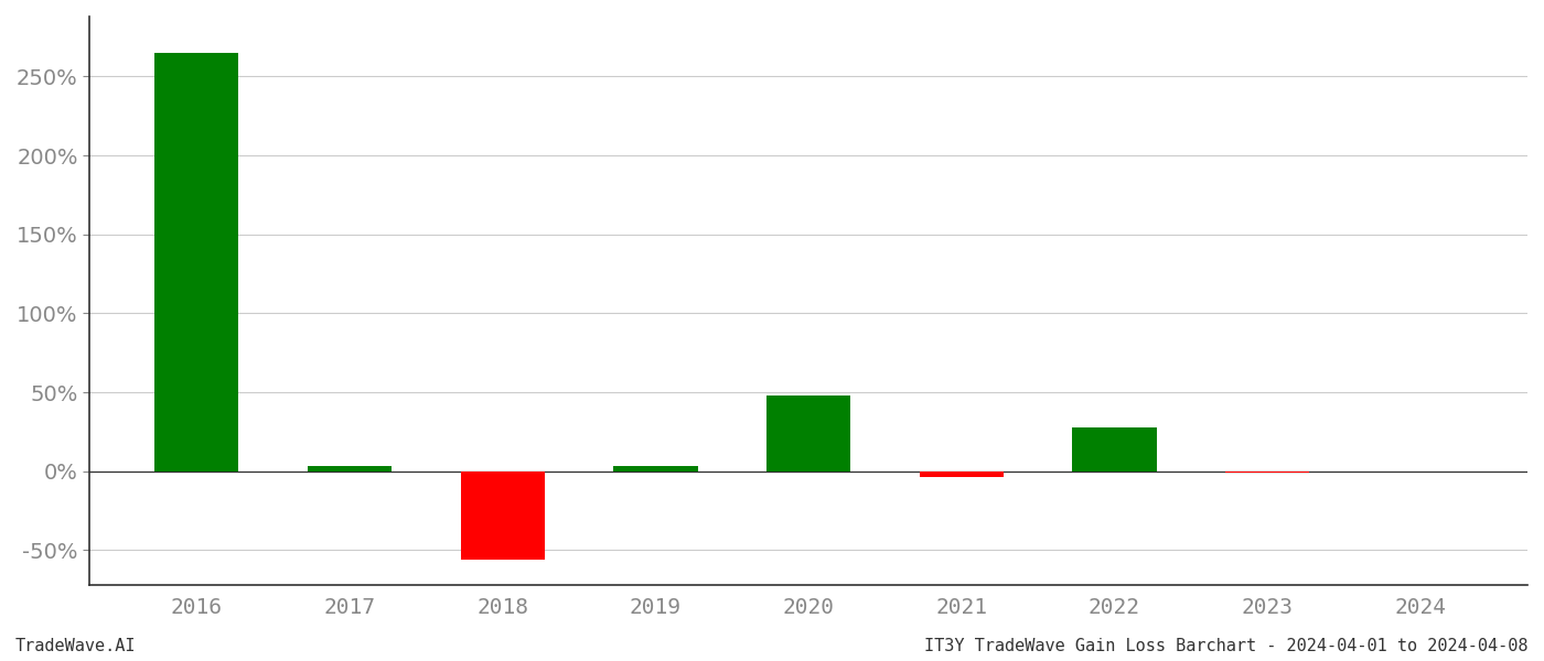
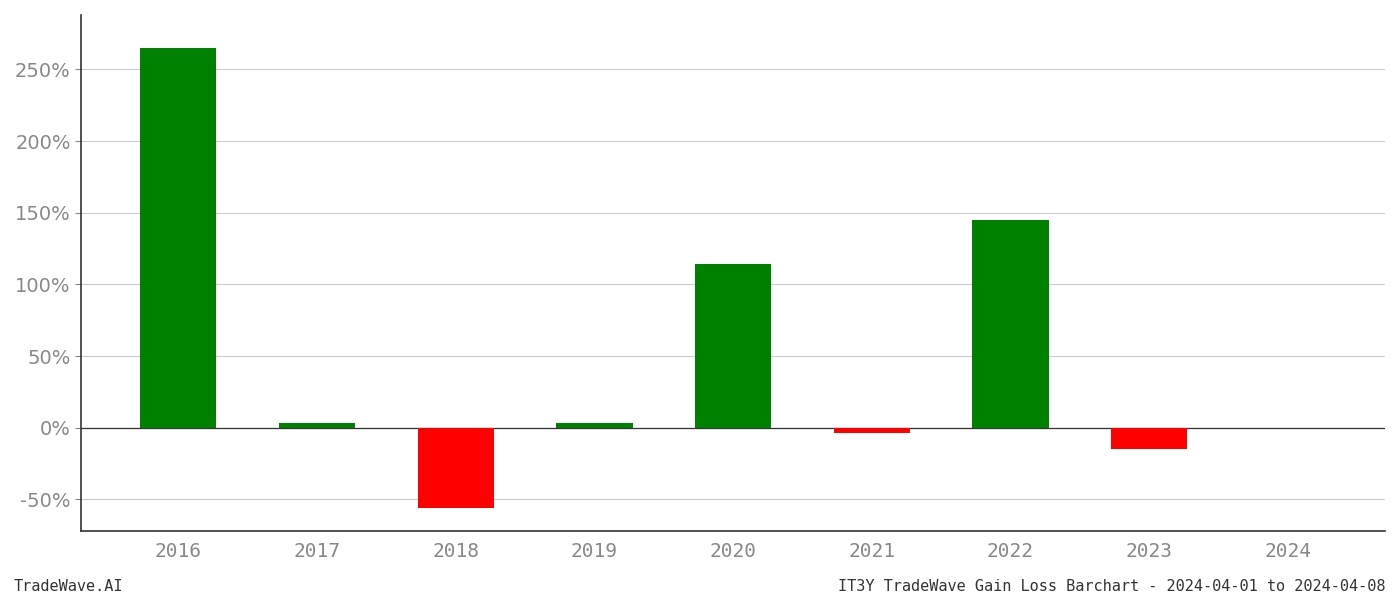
2020: 48% -> 114%
2022: 28% -> 145%
2023: -1% -> -15%
